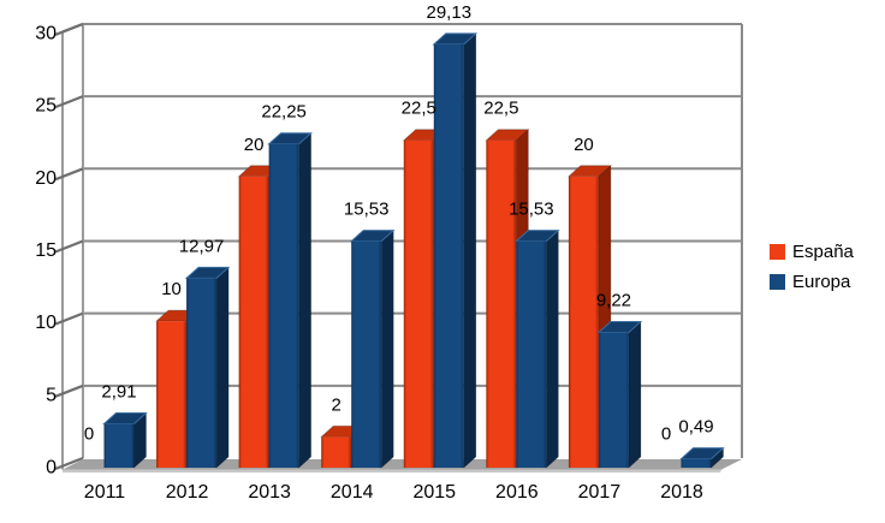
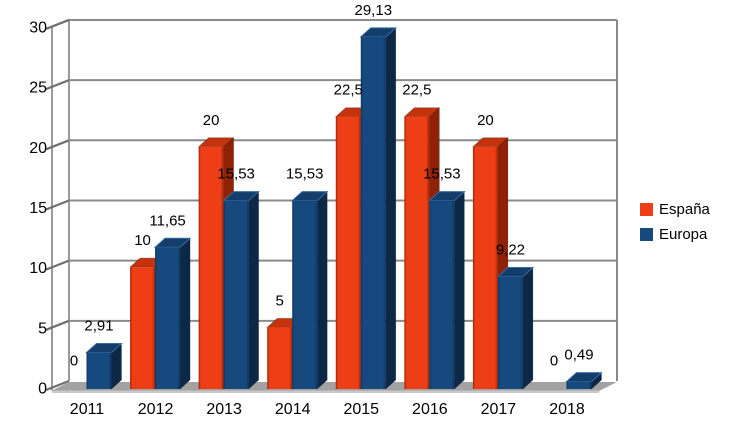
Europa/2012: 12,97 -> 11,65
Europa/2013: 22,25 -> 15,53
España/2014: 2 -> 5
